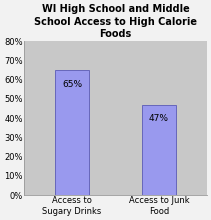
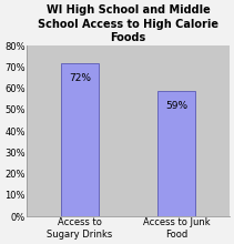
Access to Sugary Drinks: 65% -> 72%
Access to Junk Food: 47% -> 59%
